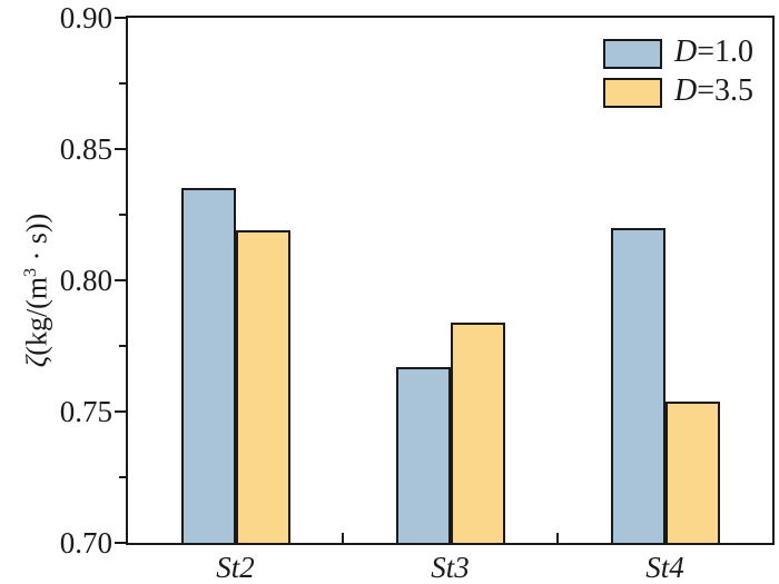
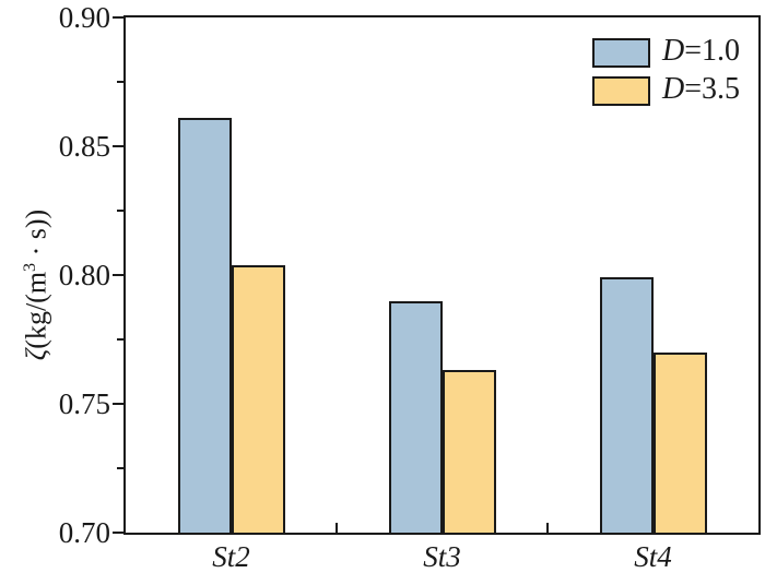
D=1.0/St2: 0.835 -> 0.861
D=3.5/St2: 0.819 -> 0.804
D=1.0/St3: 0.767 -> 0.790
D=3.5/St3: 0.784 -> 0.763
D=1.0/St4: 0.820 -> 0.799
D=3.5/St4: 0.754 -> 0.770
